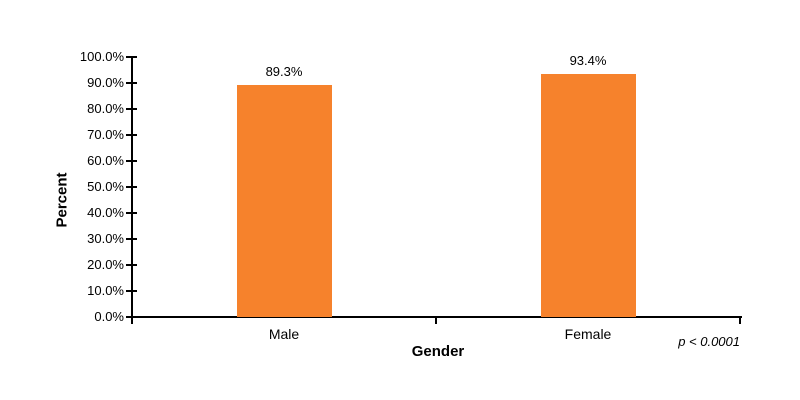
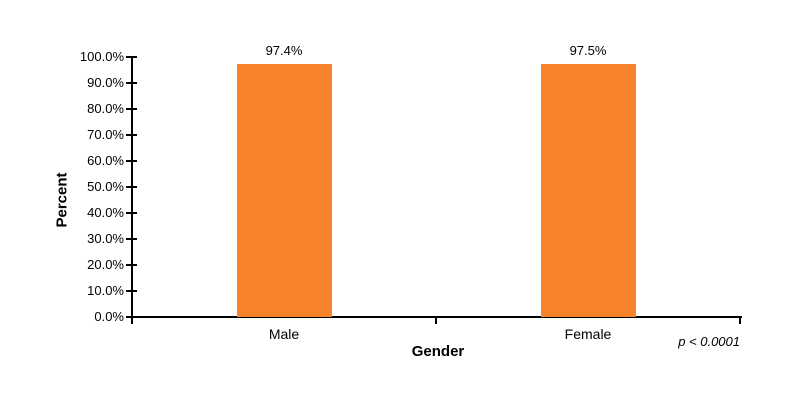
Male: 89.3% -> 97.4%
Female: 93.4% -> 97.5%
